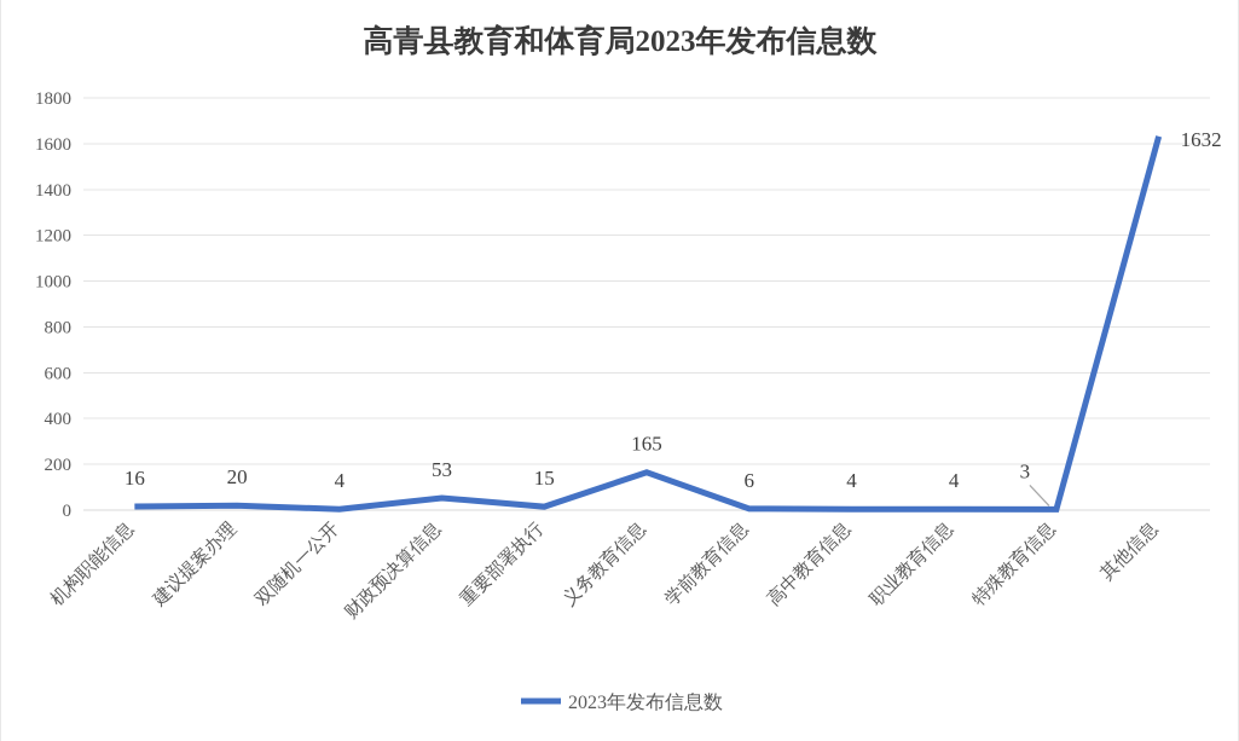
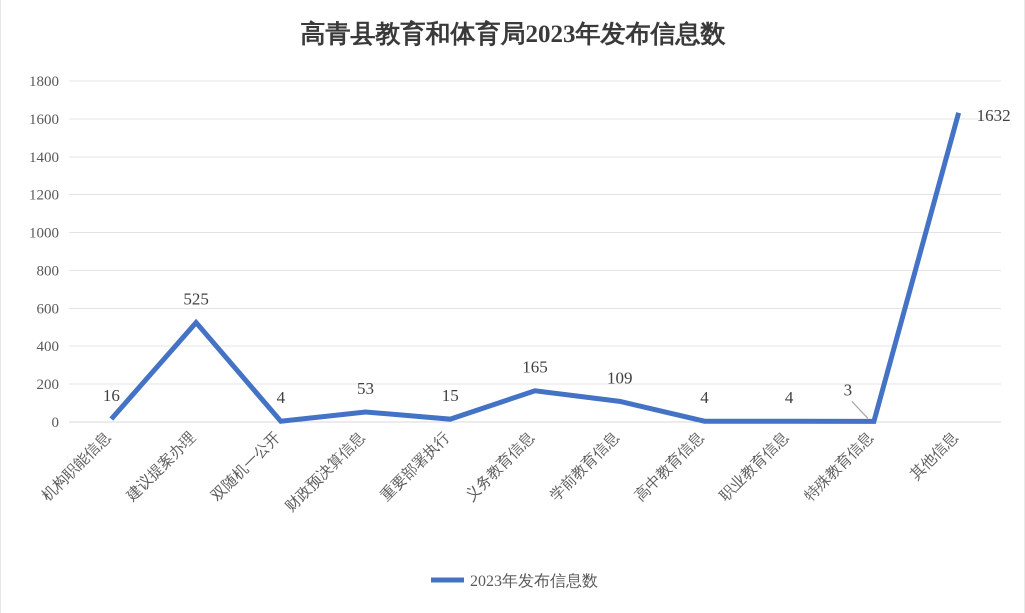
建议提案办理: 20 -> 525
学前教育信息: 6 -> 109
